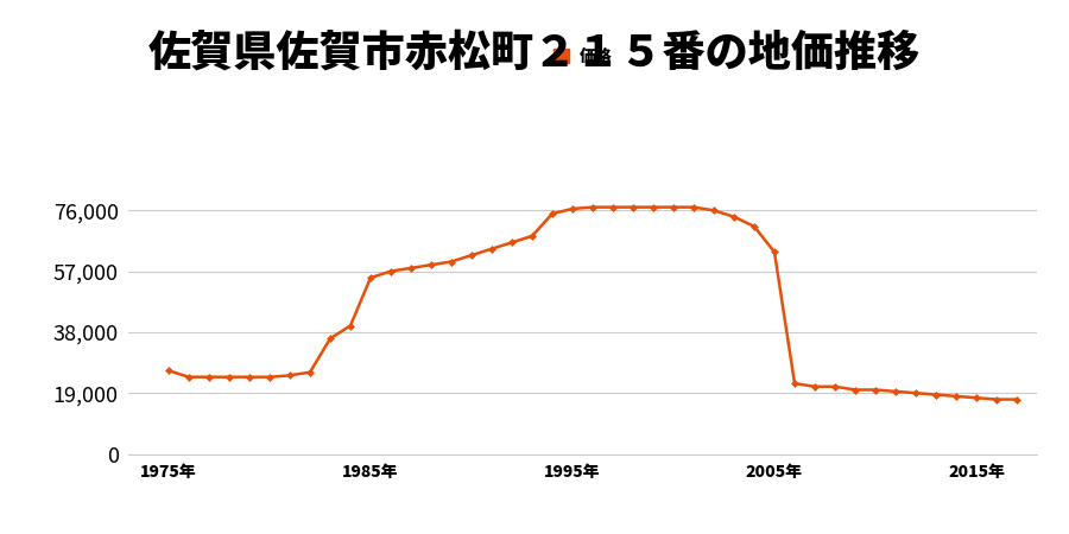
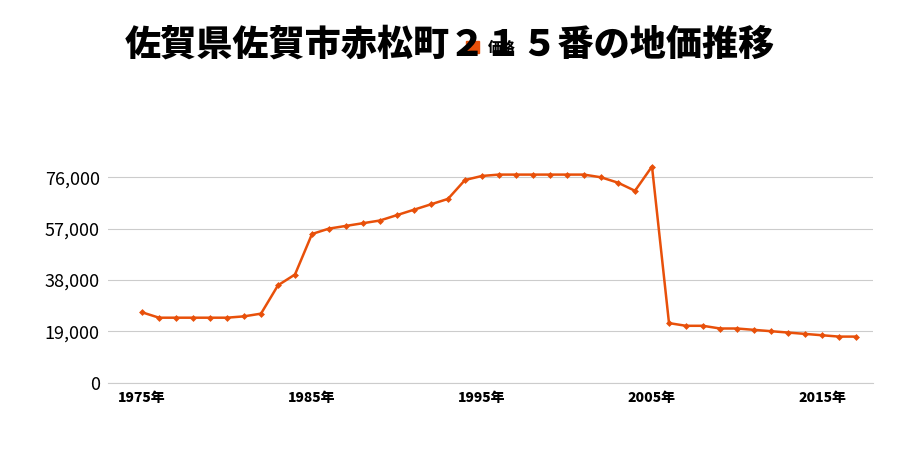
2005年: 63,000 -> 80,000
